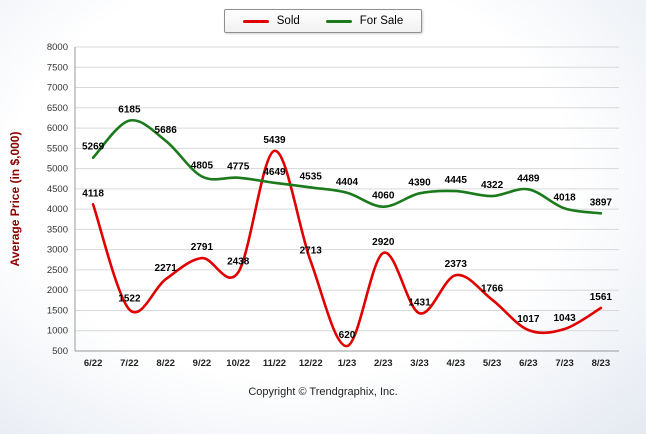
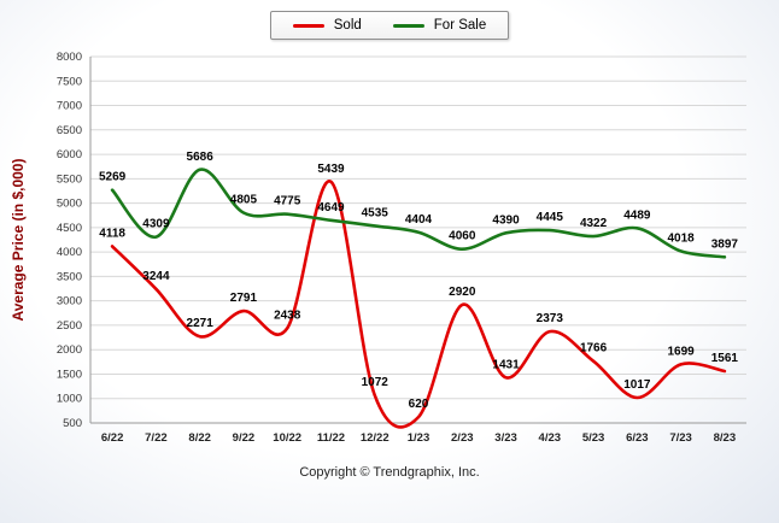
Sold/7/22: 1522 -> 3244
For Sale/7/22: 6185 -> 4309
Sold/12/22: 2713 -> 1072
Sold/7/23: 1043 -> 1699
